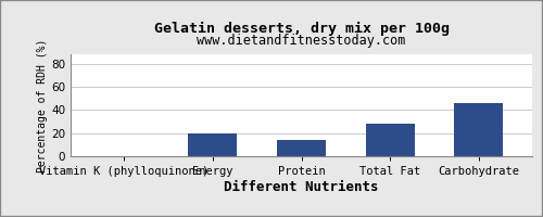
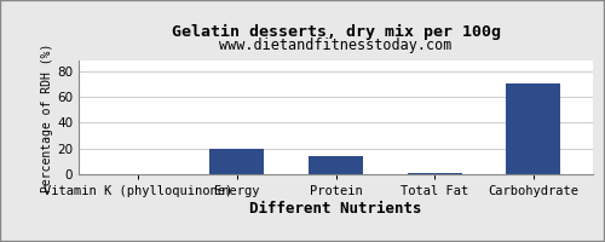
Total Fat: 28 -> 0
Carbohydrate: 46 -> 70
